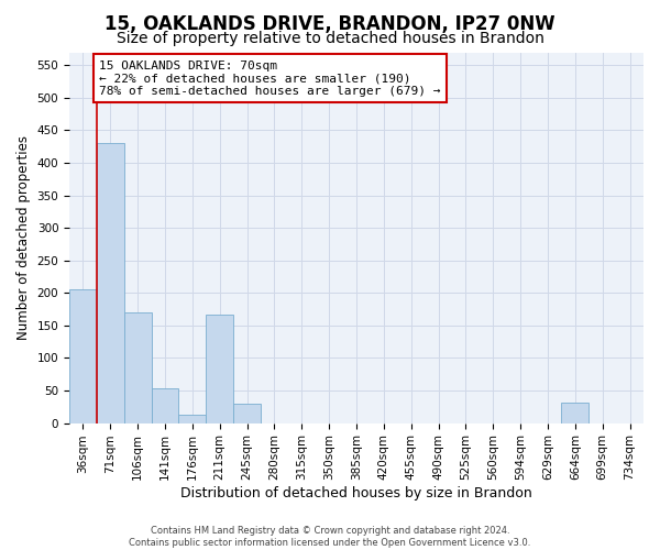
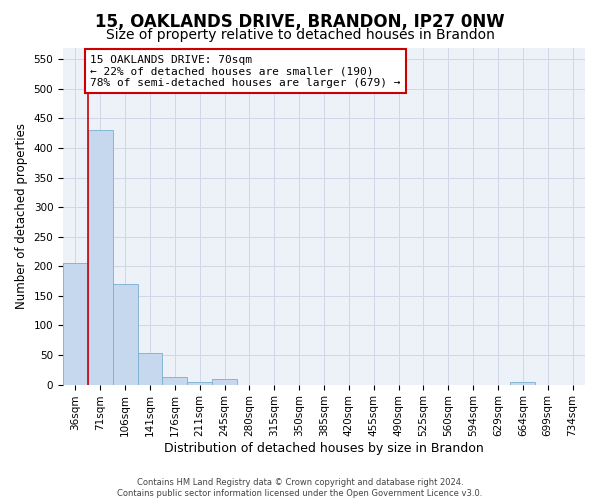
211sqm: 166 -> 5
245sqm: 30 -> 9
664sqm: 32 -> 5
